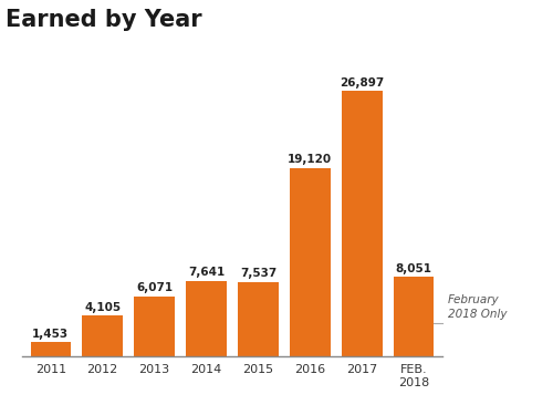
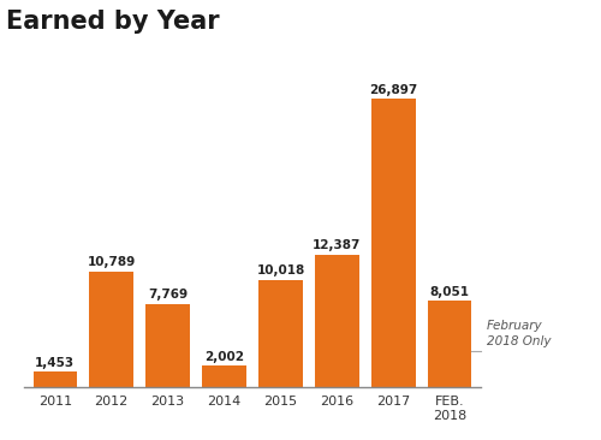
2012: 4,105 -> 10,789
2013: 6,071 -> 7,769
2014: 7,641 -> 2,002
2015: 7,537 -> 10,018
2016: 19,120 -> 12,387
